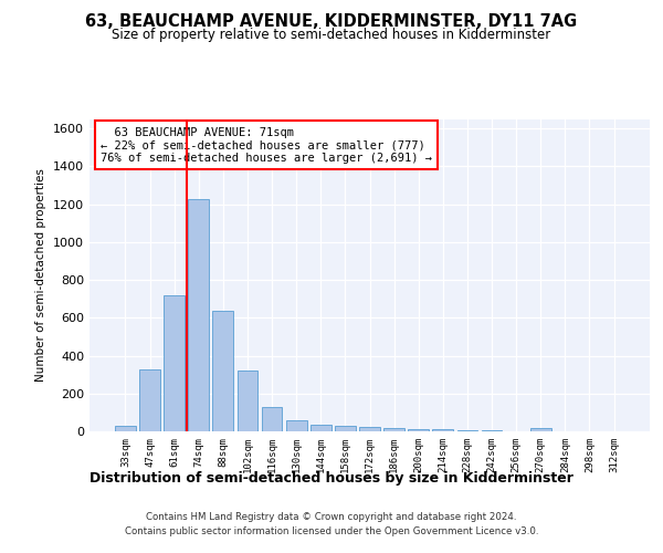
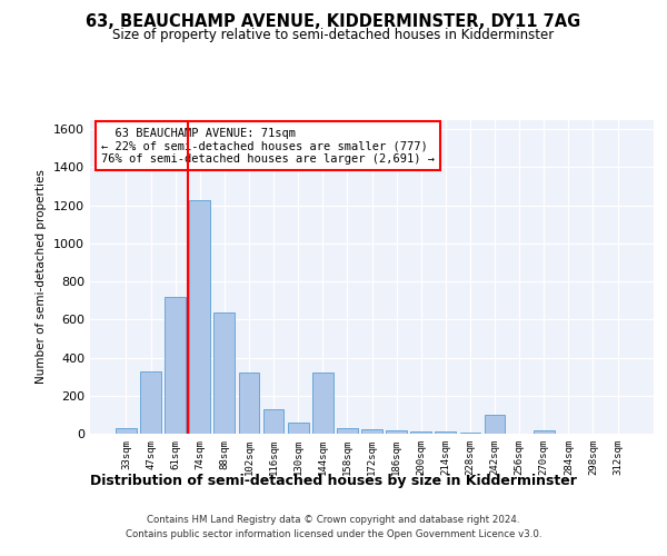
144sqm: 40 -> 320
242sqm: 0 -> 100
